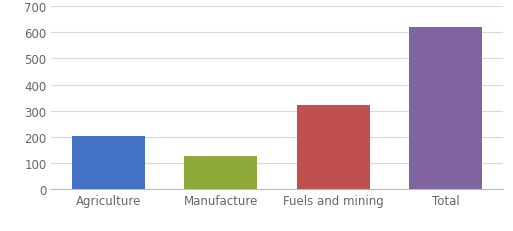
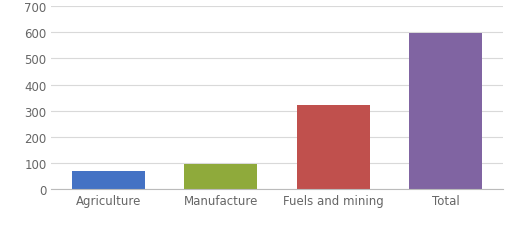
Agriculture: 203 -> 70
Manufacture: 127 -> 95
Total: 618 -> 595
